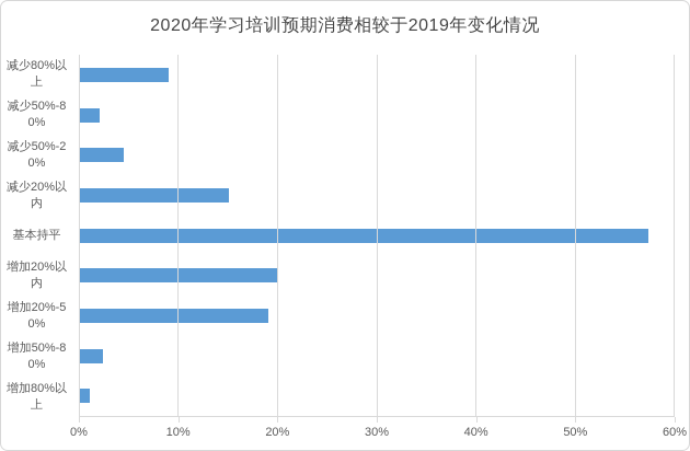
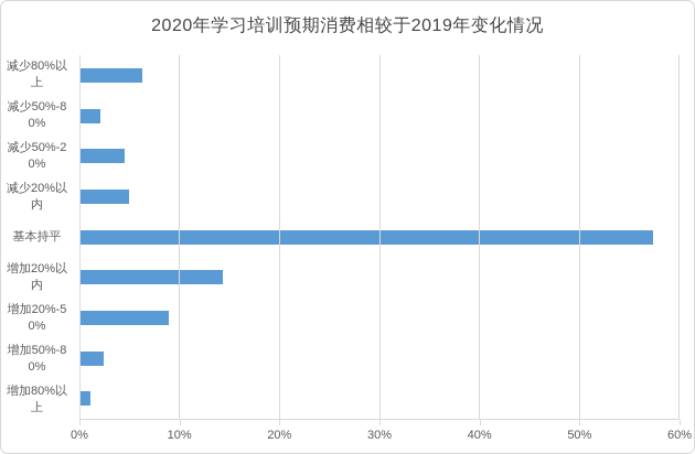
减少80%以上: 9% -> 6%
减少20%以内: 15% -> 5%
增加20%以内: 20% -> 14%
增加20%-50%: 19% -> 9%
